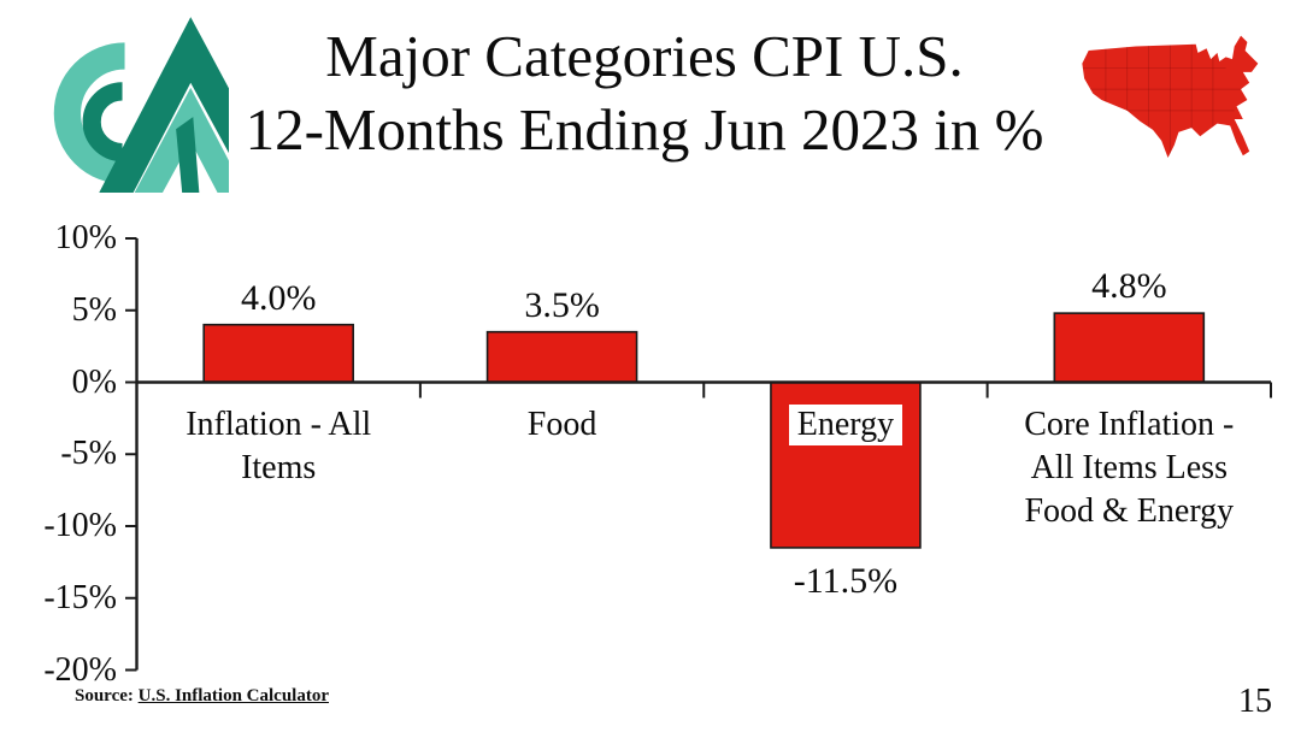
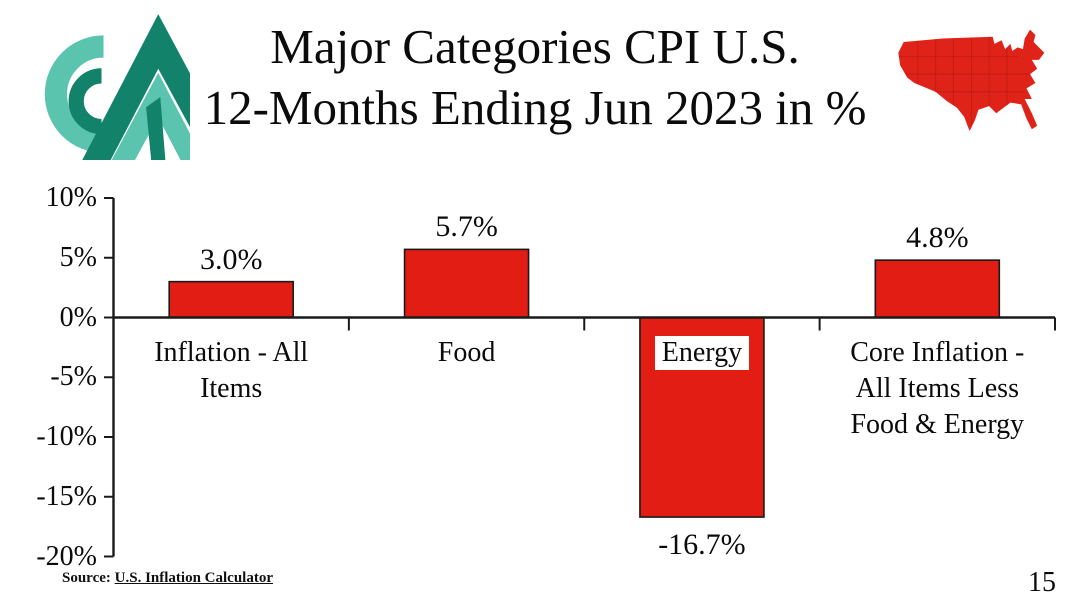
Inflation - All Items: 4.0% -> 3.0%
Food: 3.5% -> 5.7%
Energy: -11.5% -> -16.7%
